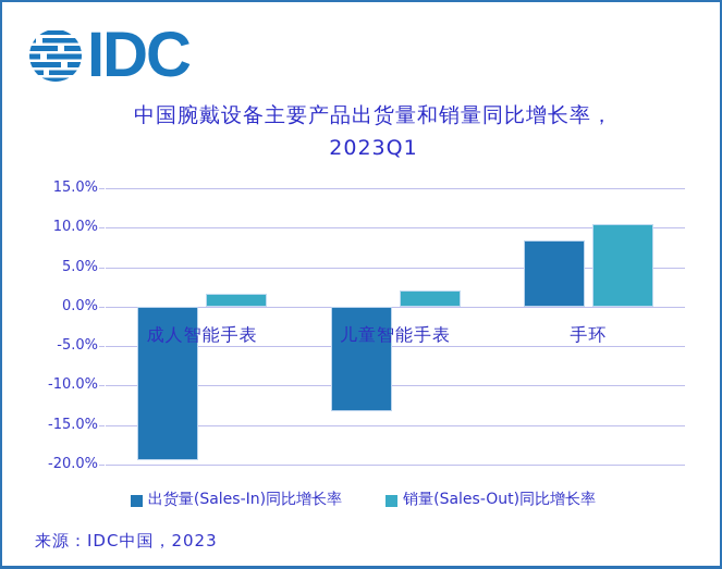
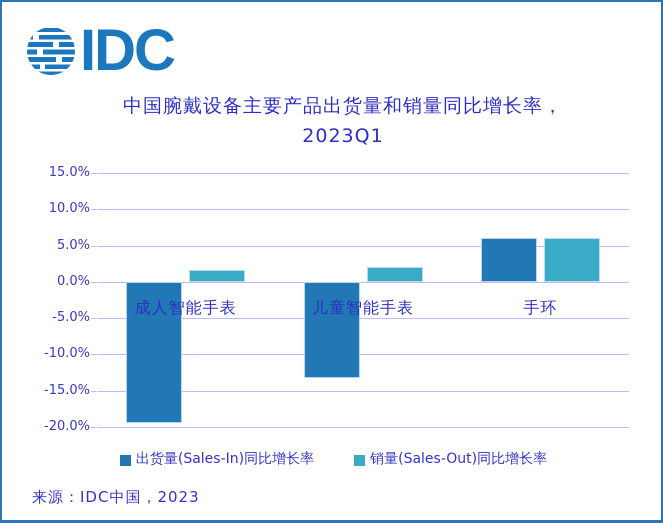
出货量(Sales-In)同比增长率/手环: 8% -> 6%
销量(Sales-Out)同比增长率/手环: 10% -> 6%
